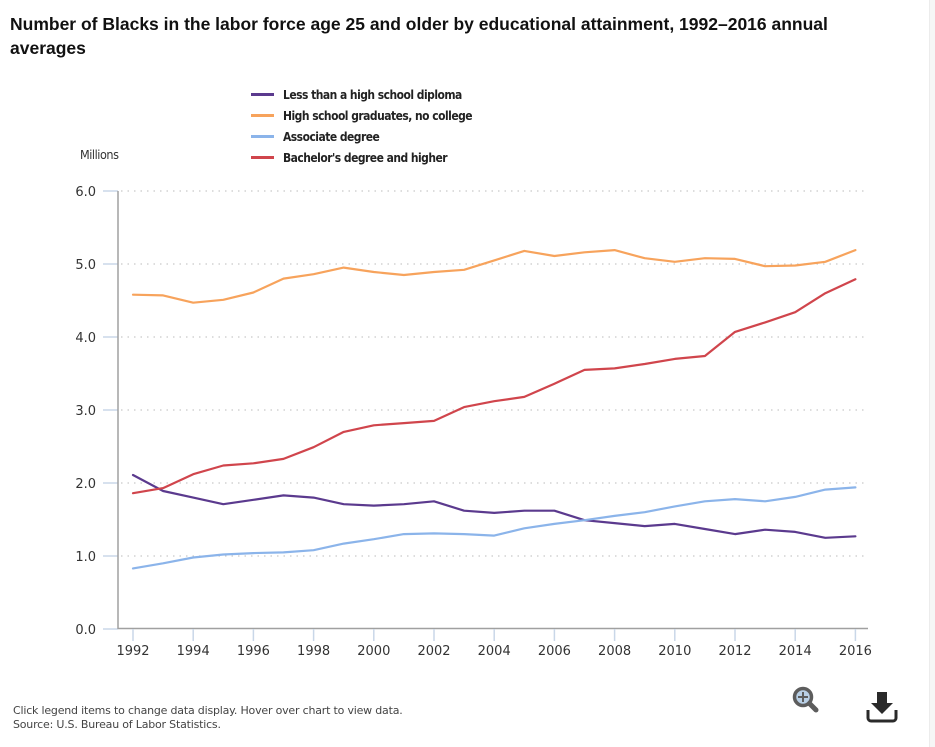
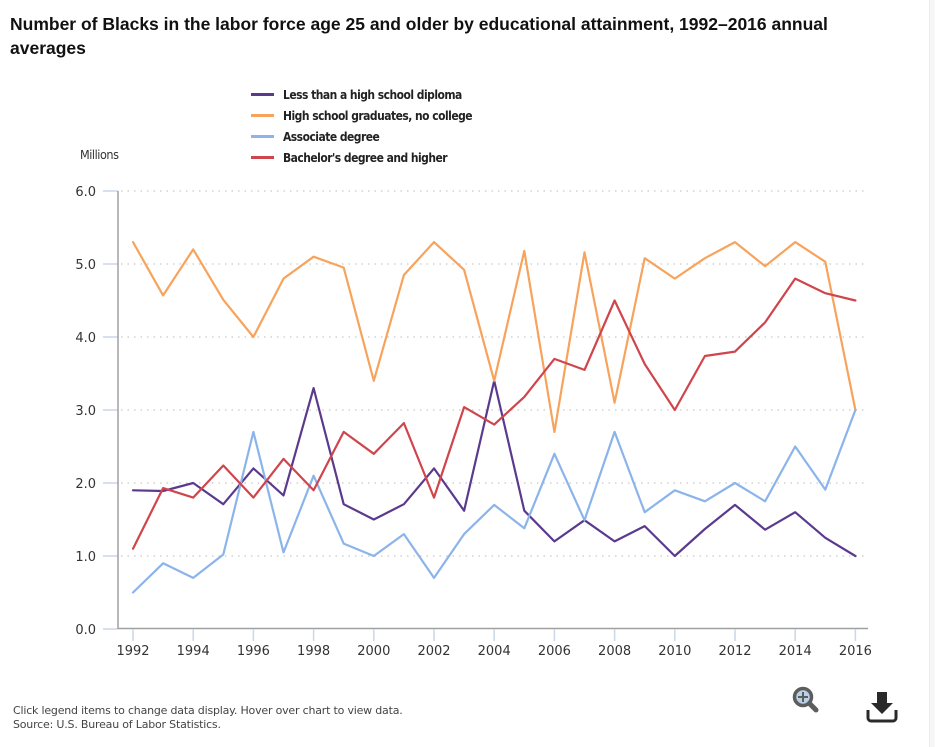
Less than a high school diploma/1992: 2.1 -> 1.9
High school graduates, no college/1992: 4.6 -> 5.3
Associate degree/1992: 0.8 -> 0.5
Bachelor's degree and higher/1992: 1.9 -> 1.1
Less than a high school diploma/1994: 1.8 -> 2.0
High school graduates, no college/1994: 4.5 -> 5.2
Associate degree/1994: 1.0 -> 0.7
Bachelor's degree and higher/1994: 2.1 -> 1.8
Less than a high school diploma/1996: 1.8 -> 2.2
High school graduates, no college/1996: 4.6 -> 4.0
Associate degree/1996: 1.0 -> 2.7
Bachelor's degree and higher/1996: 2.3 -> 1.8
Less than a high school diploma/1998: 1.8 -> 3.3
High school graduates, no college/1998: 4.9 -> 5.1
Associate degree/1998: 1.1 -> 2.1
Bachelor's degree and higher/1998: 2.5 -> 1.9
Less than a high school diploma/2000: 1.7 -> 1.5
High school graduates, no college/2000: 4.9 -> 3.4
Associate degree/2000: 1.2 -> 1.0
Bachelor's degree and higher/2000: 2.8 -> 2.4
Less than a high school diploma/2002: 1.8 -> 2.2
High school graduates, no college/2002: 4.9 -> 5.3
Associate degree/2002: 1.3 -> 0.7
Bachelor's degree and higher/2002: 2.9 -> 1.8
Less than a high school diploma/2004: 1.6 -> 3.4
High school graduates, no college/2004: 5.0 -> 3.4
Associate degree/2004: 1.3 -> 1.7
Bachelor's degree and higher/2004: 3.1 -> 2.8
Less than a high school diploma/2006: 1.6 -> 1.2
High school graduates, no college/2006: 5.1 -> 2.7
Associate degree/2006: 1.4 -> 2.4
Bachelor's degree and higher/2006: 3.4 -> 3.7
Less than a high school diploma/2008: 1.4 -> 1.2
High school graduates, no college/2008: 5.2 -> 3.1
Associate degree/2008: 1.6 -> 2.7
Bachelor's degree and higher/2008: 3.6 -> 4.5
Less than a high school diploma/2010: 1.4 -> 1.0
High school graduates, no college/2010: 5.0 -> 4.8
Associate degree/2010: 1.7 -> 1.9
Bachelor's degree and higher/2010: 3.7 -> 3.0
Less than a high school diploma/2012: 1.3 -> 1.7
High school graduates, no college/2012: 5.1 -> 5.3
Associate degree/2012: 1.8 -> 2.0
Bachelor's degree and higher/2012: 4.1 -> 3.8
Less than a high school diploma/2014: 1.3 -> 1.6
High school graduates, no college/2014: 5.0 -> 5.3
Associate degree/2014: 1.8 -> 2.5
Bachelor's degree and higher/2014: 4.3 -> 4.8
Less than a high school diploma/2016: 1.3 -> 1.0
High school graduates, no college/2016: 5.2 -> 3.0
Associate degree/2016: 1.9 -> 3.0
Bachelor's degree and higher/2016: 4.8 -> 4.5
